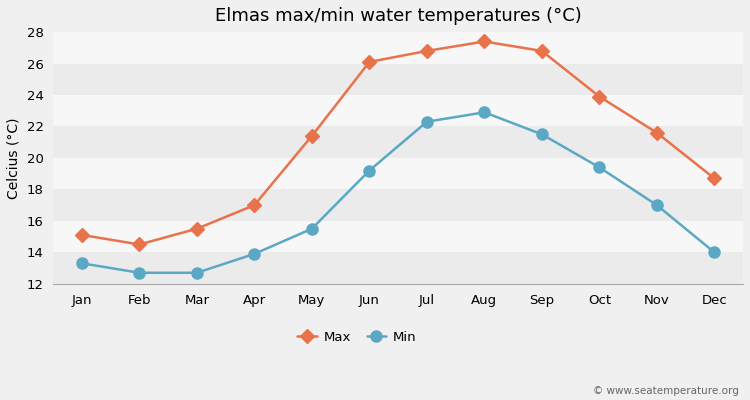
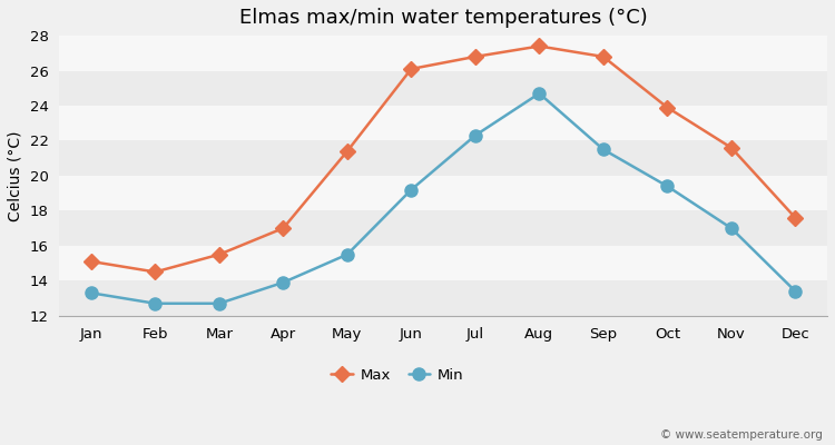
Min/Aug: 22.9 -> 24.7
Max/Dec: 18.7 -> 17.6
Min/Dec: 14.0 -> 13.4
